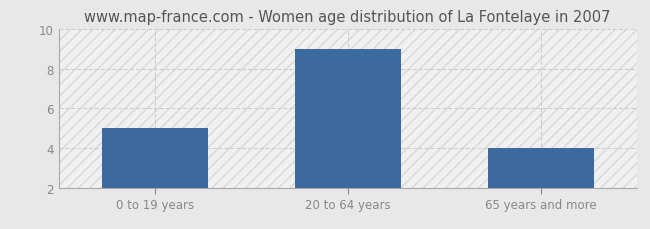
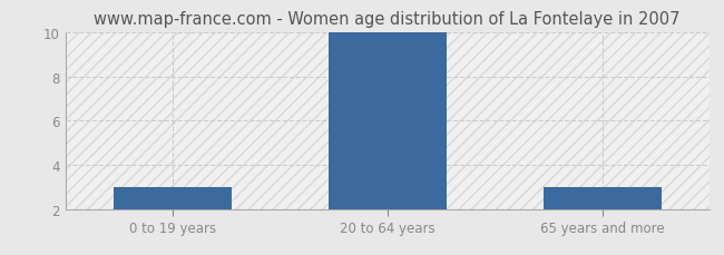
0 to 19 years: 5 -> 3
20 to 64 years: 9 -> 10
65 years and more: 4 -> 3
